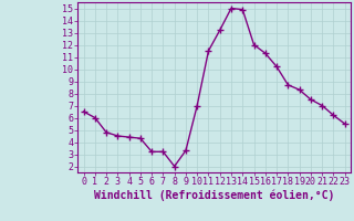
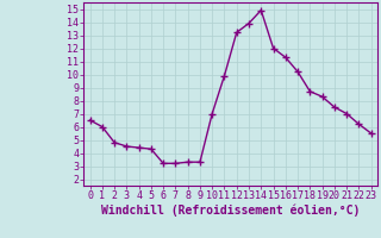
8: 2.0 -> 3.3
11: 11.5 -> 9.9
13: 15.0 -> 13.9
